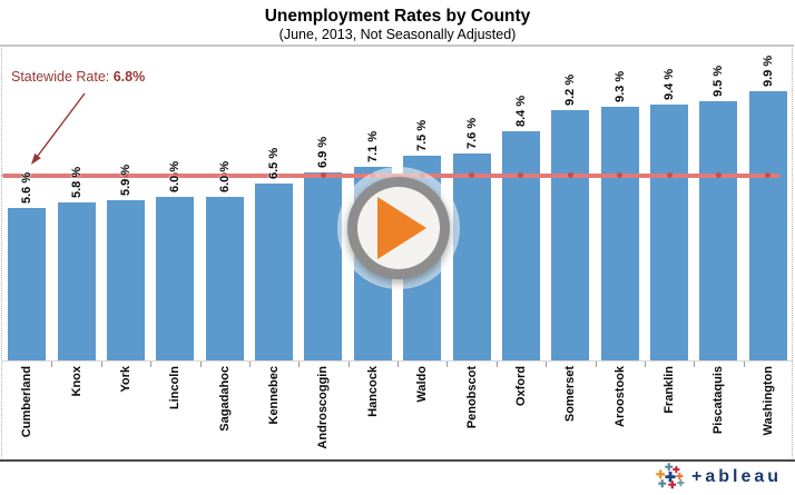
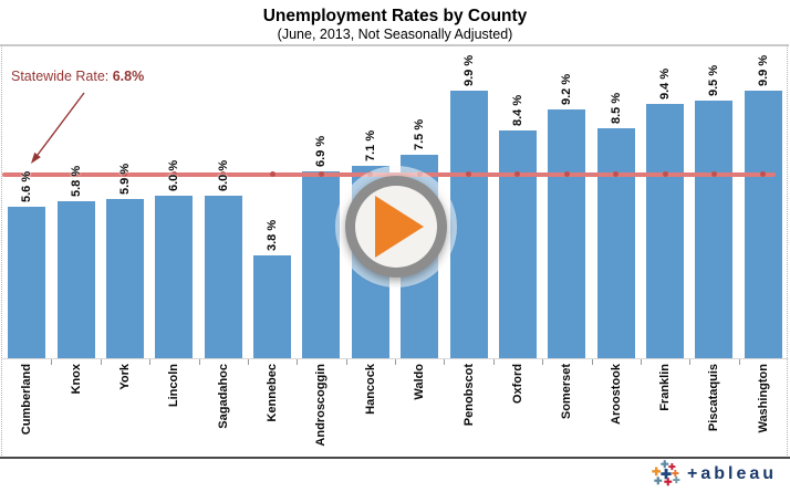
Kennebec: 6.5 -> 3.8
Penobscot: 7.6 -> 9.9
Aroostook: 9.3 -> 8.5
